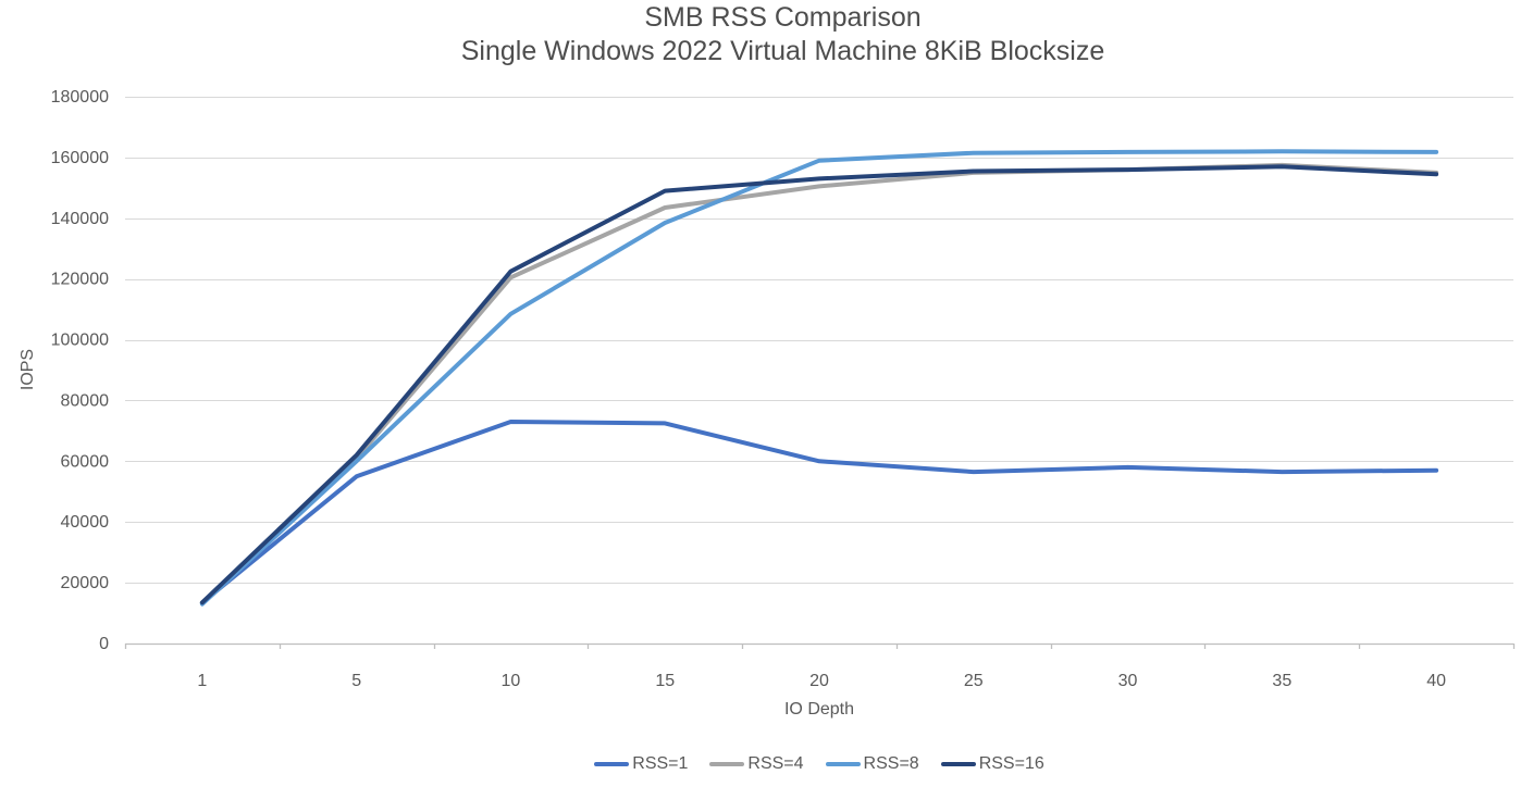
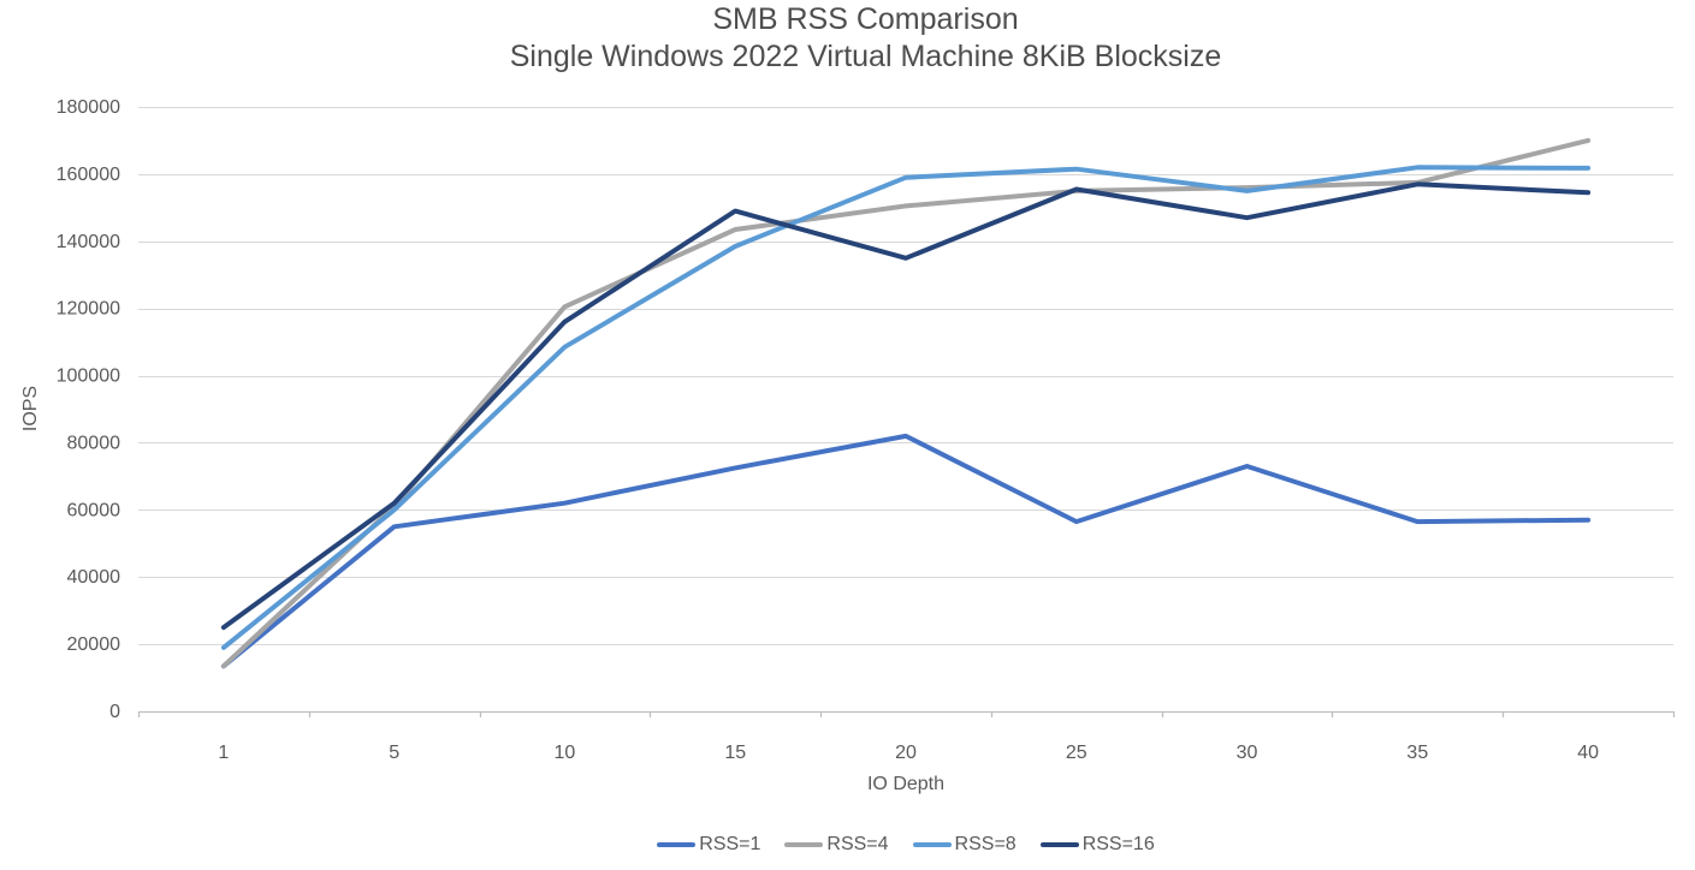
RSS=8/1: 13000 -> 19000
RSS=16/1: 14000 -> 25000
RSS=1/10: 73000 -> 62000
RSS=16/10: 122000 -> 116000
RSS=1/20: 60000 -> 82000
RSS=16/20: 153000 -> 135000
RSS=1/30: 58000 -> 73000
RSS=8/30: 162000 -> 155000
RSS=16/30: 156000 -> 147000
RSS=4/40: 155000 -> 170000
